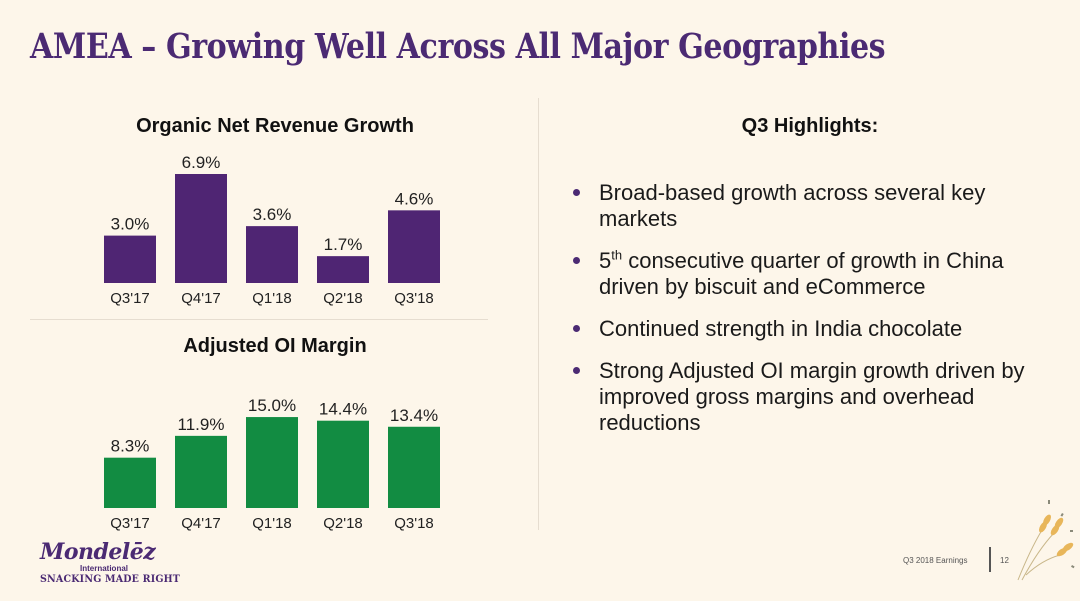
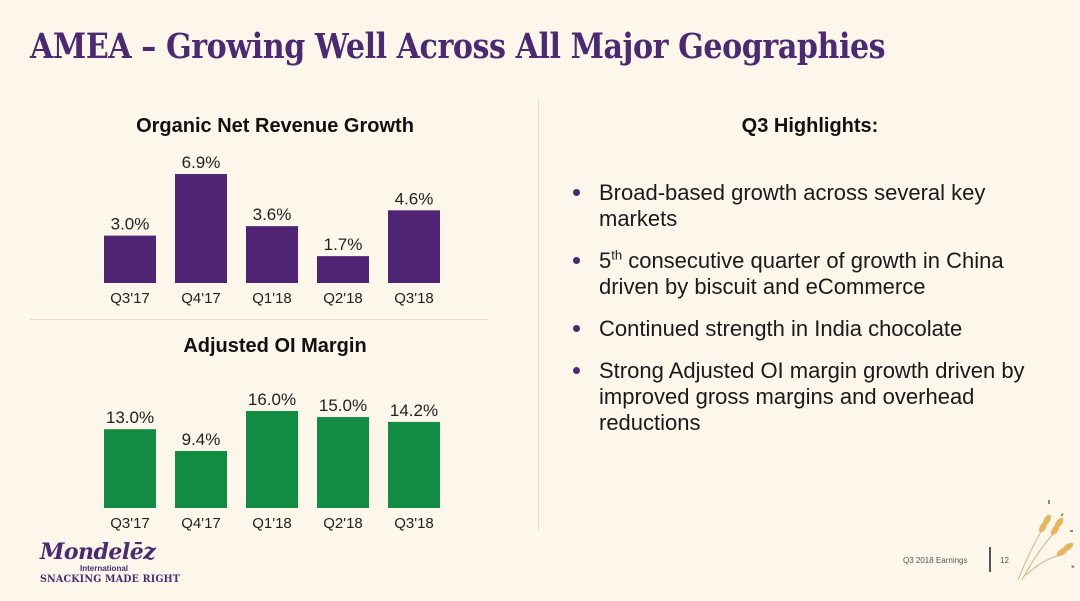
Adjusted OI Margin/Q3'17: 8.3% -> 13.0%
Adjusted OI Margin/Q4'17: 11.9% -> 9.4%
Adjusted OI Margin/Q1'18: 15.0% -> 16.0%
Adjusted OI Margin/Q2'18: 14.4% -> 15.0%
Adjusted OI Margin/Q3'18: 13.4% -> 14.2%
